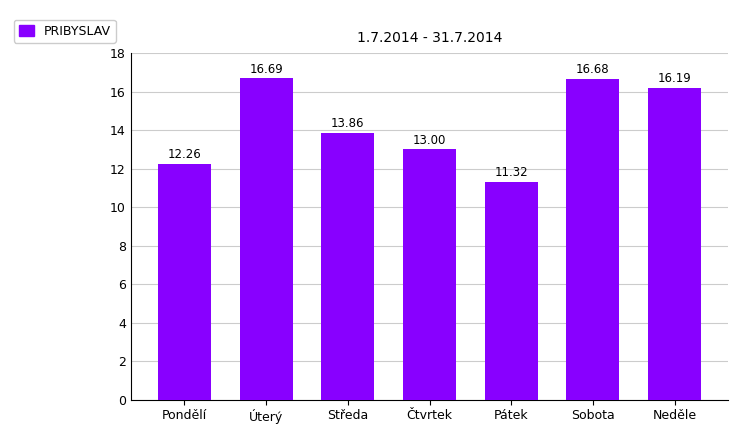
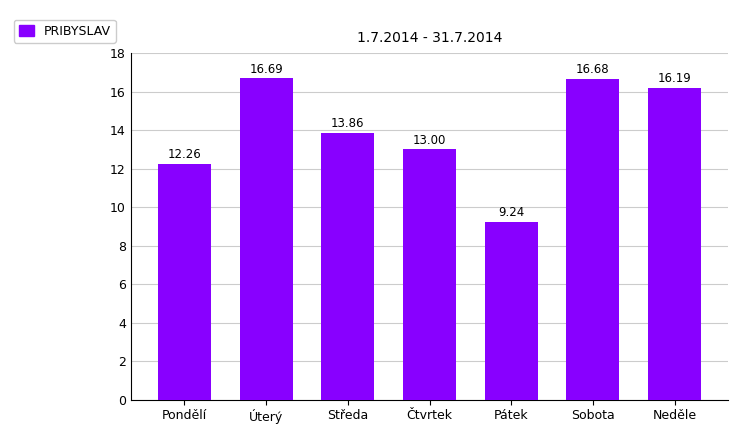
Pátek: 11.32 -> 9.24
